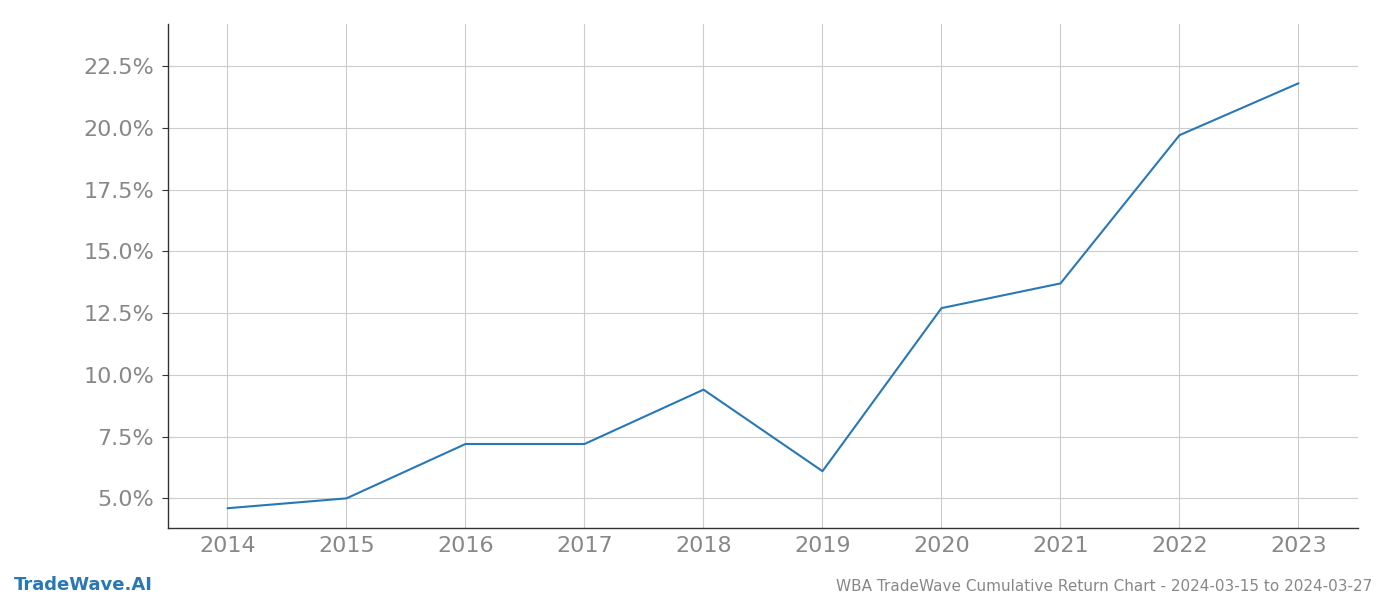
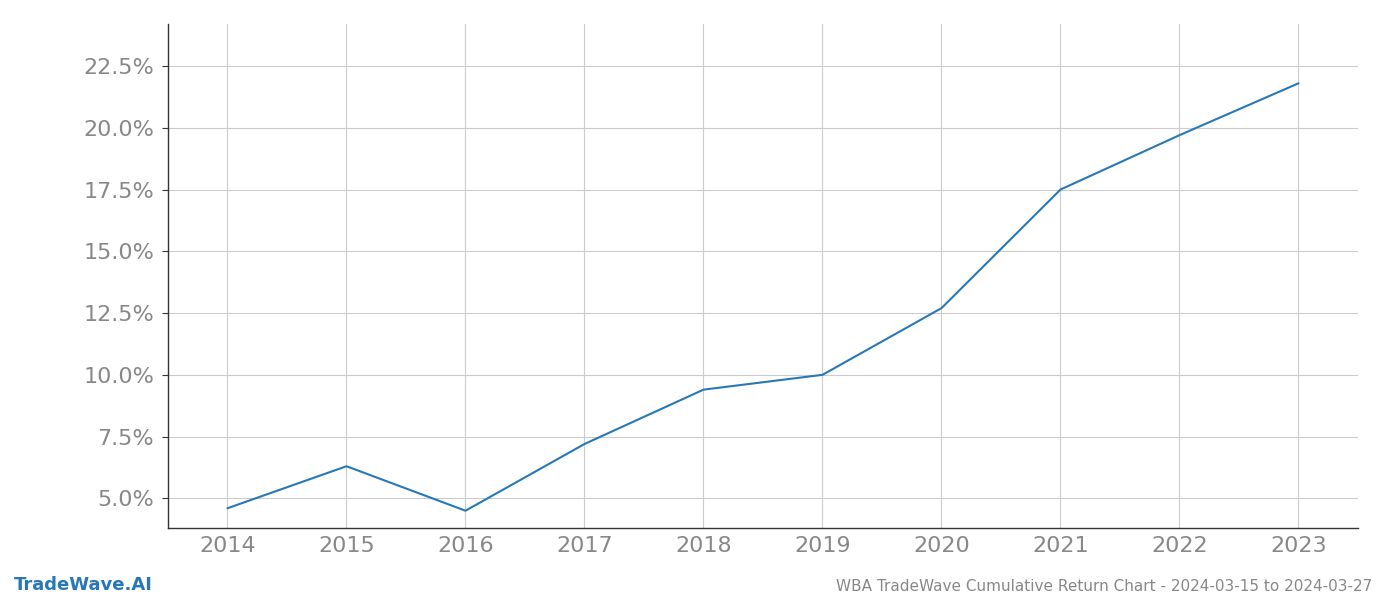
2015: 5.0% -> 6.3%
2016: 7.2% -> 4.5%
2019: 6.1% -> 10.0%
2021: 13.7% -> 17.5%
